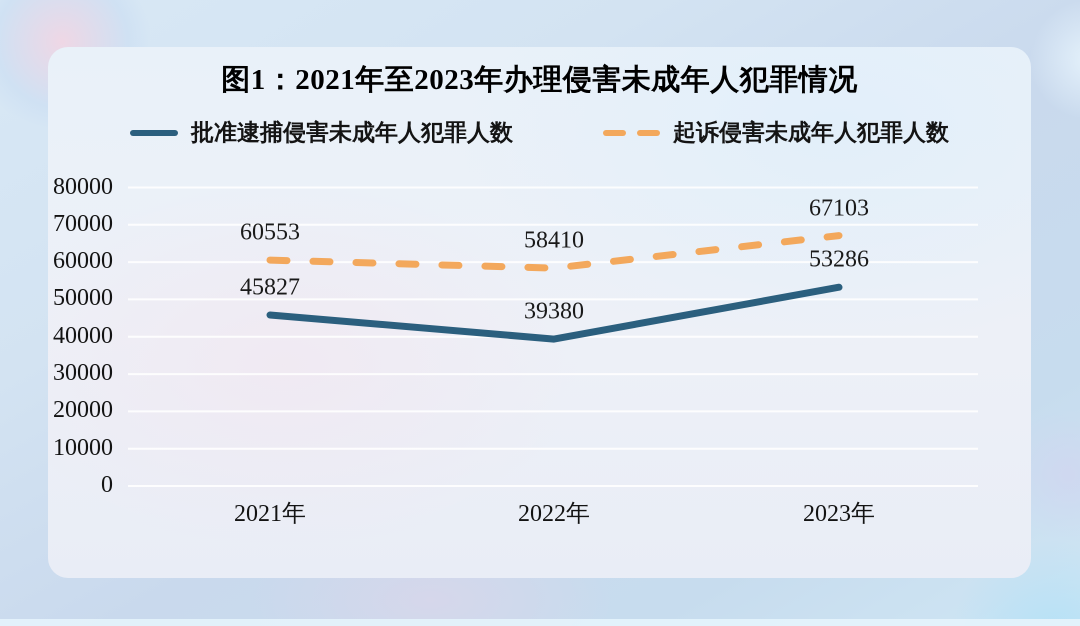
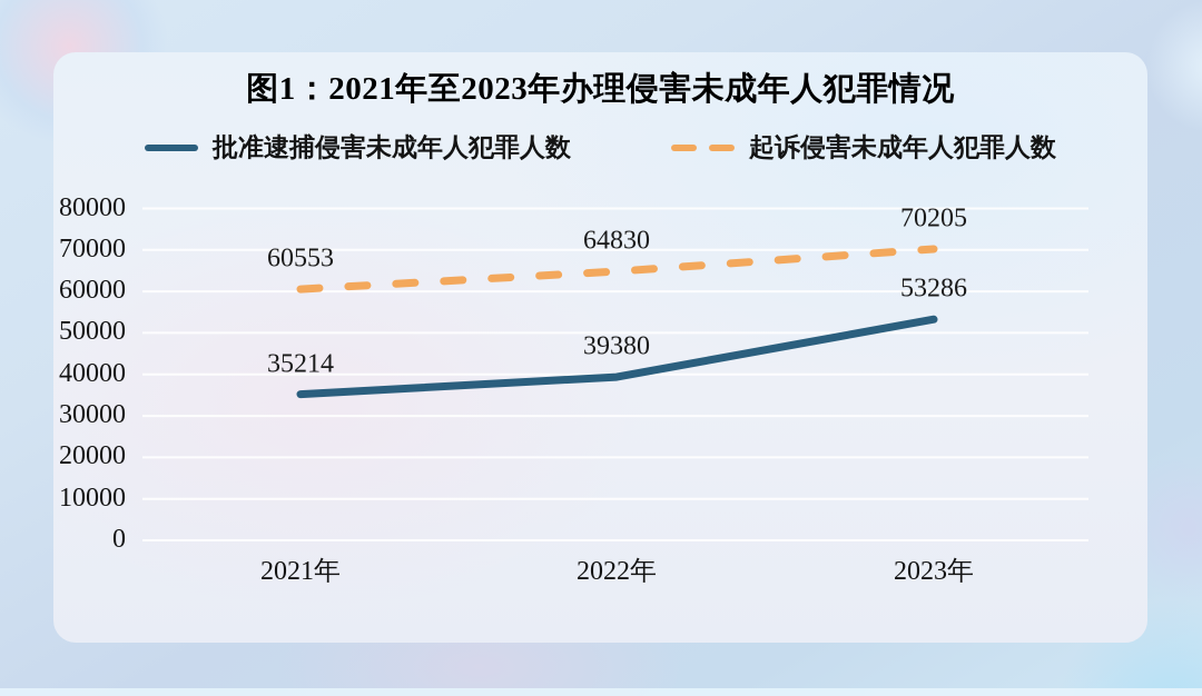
批准逮捕侵害未成年人犯罪人数/2021年: 45827 -> 35214
起诉侵害未成年人犯罪人数/2022年: 58410 -> 64830
起诉侵害未成年人犯罪人数/2023年: 67103 -> 70205
